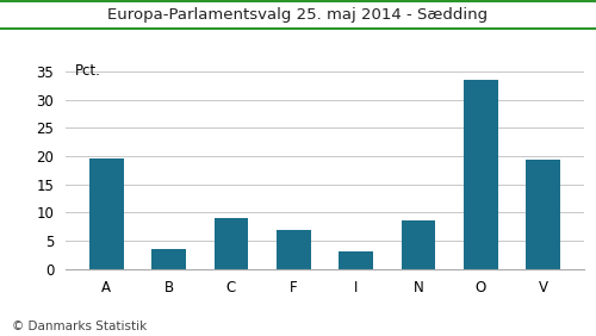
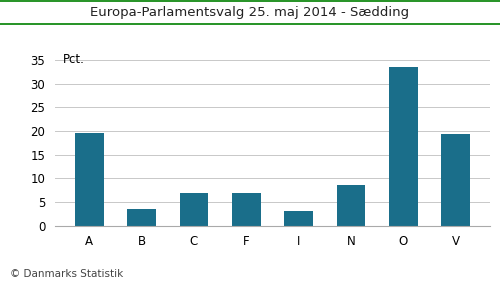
C: 9.0 -> 7.0
